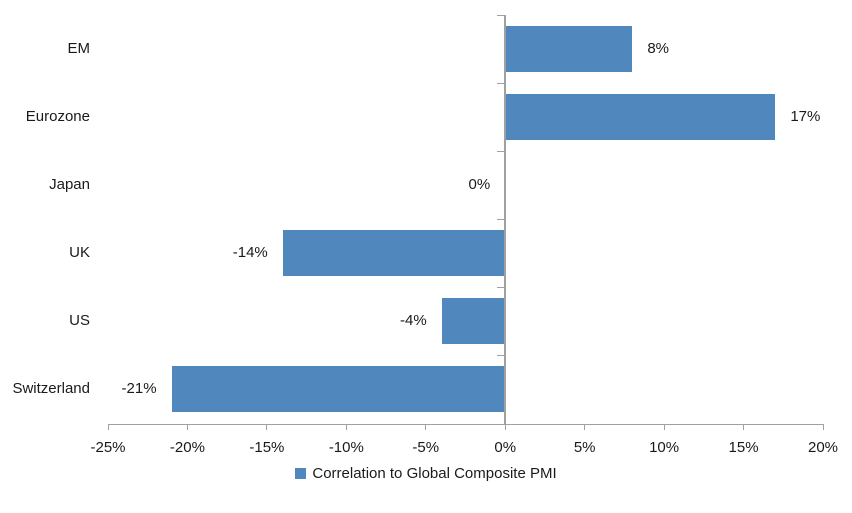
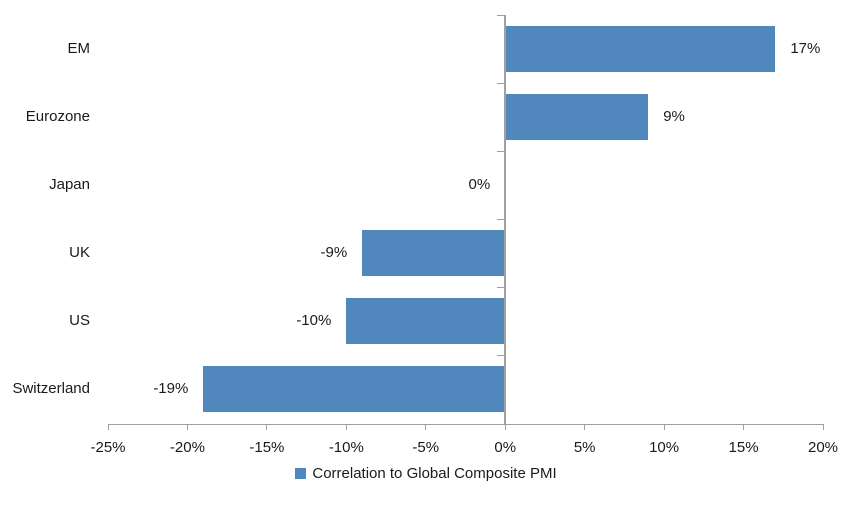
EM: 8% -> 17%
Eurozone: 17% -> 9%
UK: -14% -> -9%
US: -4% -> -10%
Switzerland: -21% -> -19%
